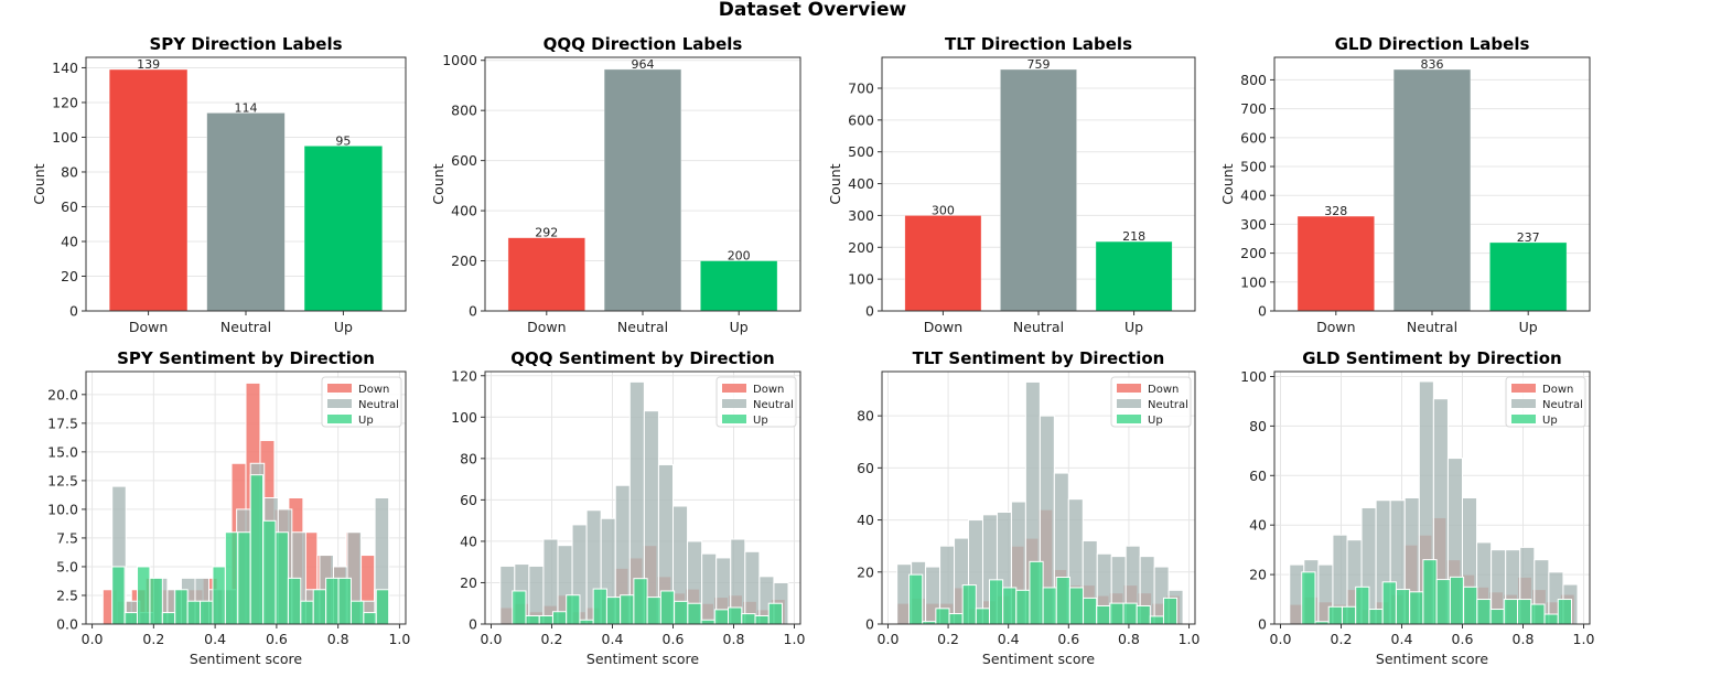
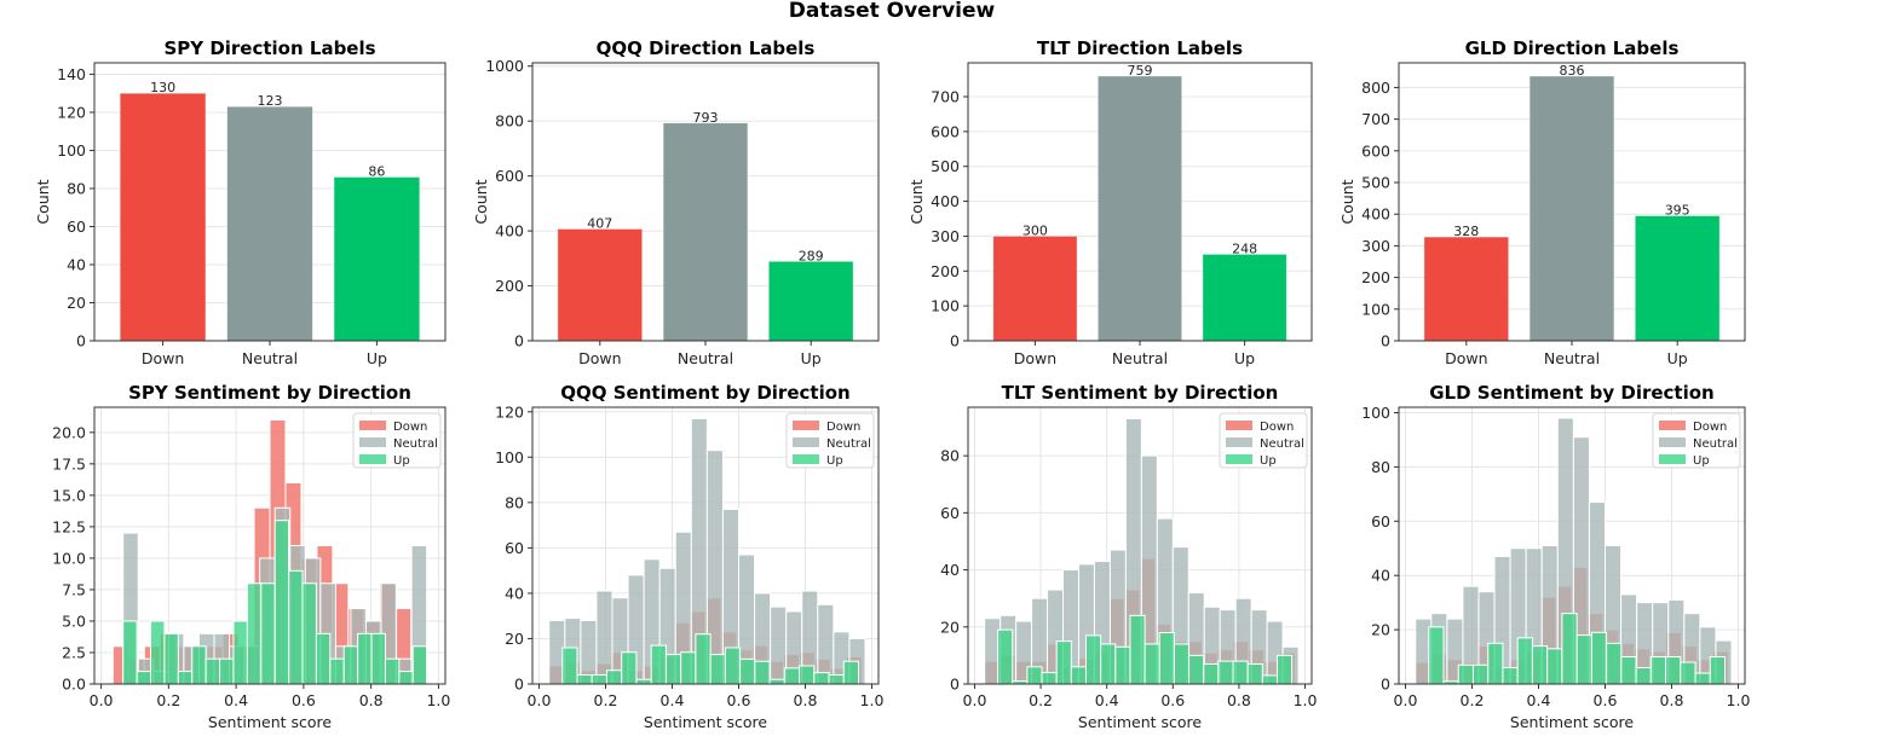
SPY Direction Labels/Down: 139 -> 130
SPY Direction Labels/Neutral: 114 -> 123
SPY Direction Labels/Up: 95 -> 86
QQQ Direction Labels/Down: 292 -> 407
QQQ Direction Labels/Neutral: 964 -> 793
QQQ Direction Labels/Up: 200 -> 289
TLT Direction Labels/Up: 218 -> 248
GLD Direction Labels/Up: 237 -> 395
